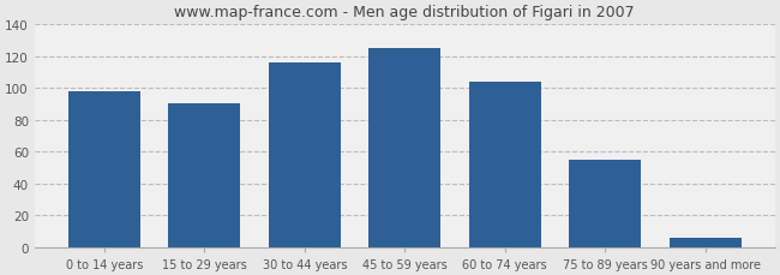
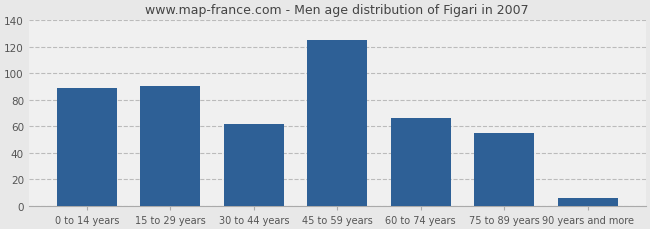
0 to 14 years: 98 -> 89
30 to 44 years: 116 -> 62
60 to 74 years: 104 -> 66
